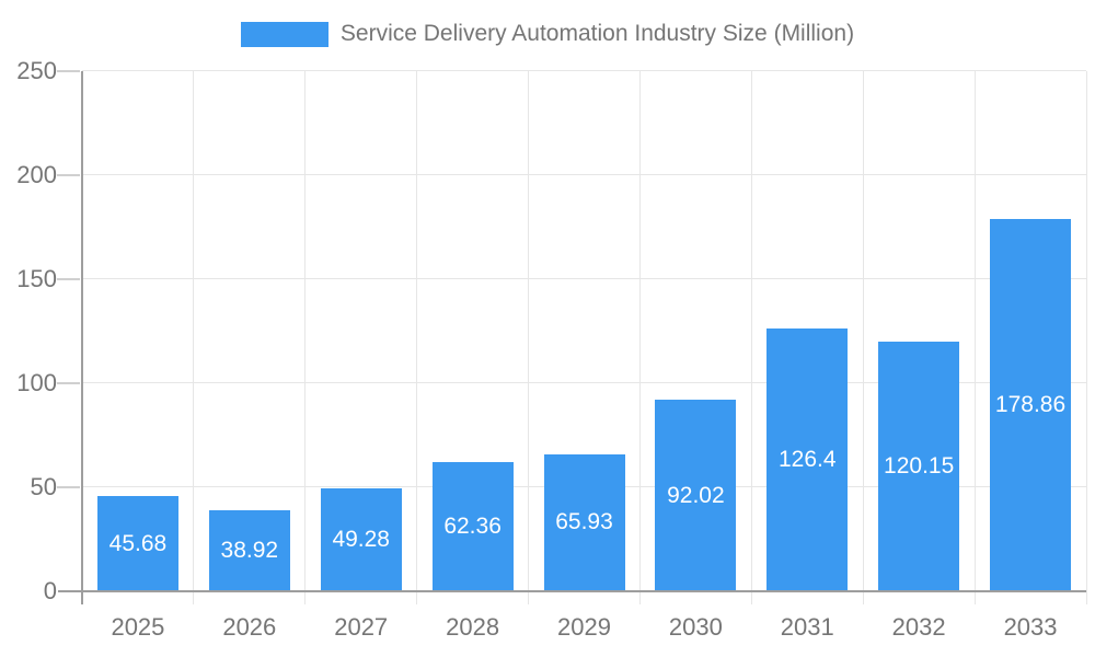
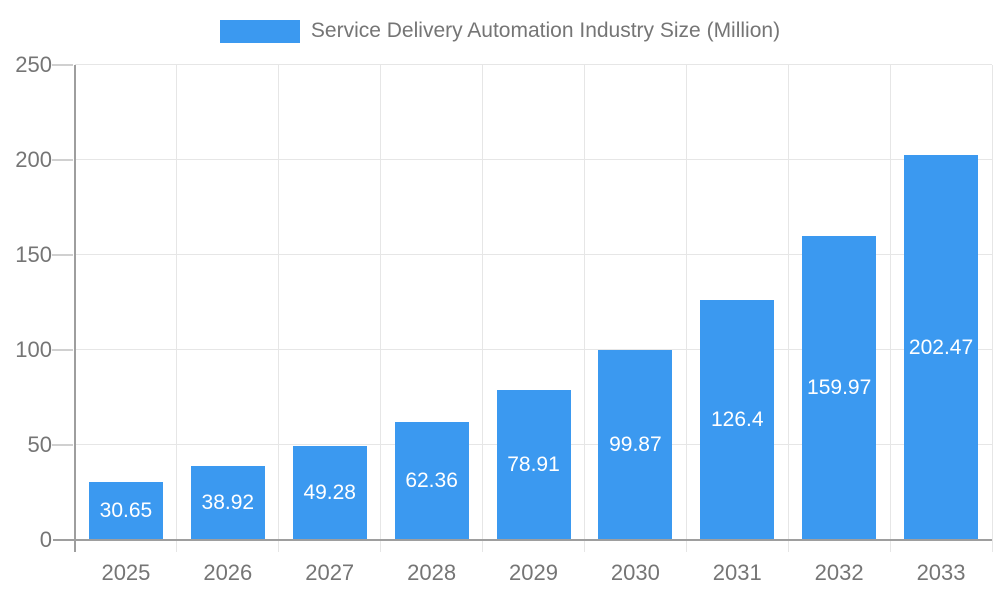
2025: 45.68 -> 30.65
2029: 65.93 -> 78.91
2030: 92.02 -> 99.87
2032: 120.15 -> 159.97
2033: 178.86 -> 202.47
